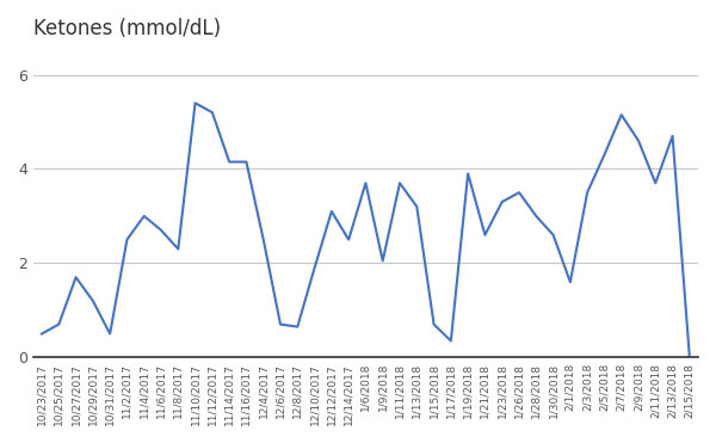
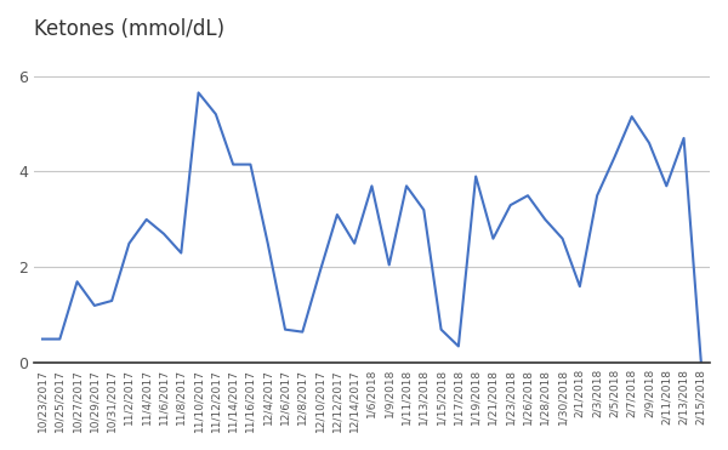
10/25/2017: 0.70 -> 0.50
10/31/2017: 0.50 -> 1.30
11/10/2017: 5.40 -> 5.65
